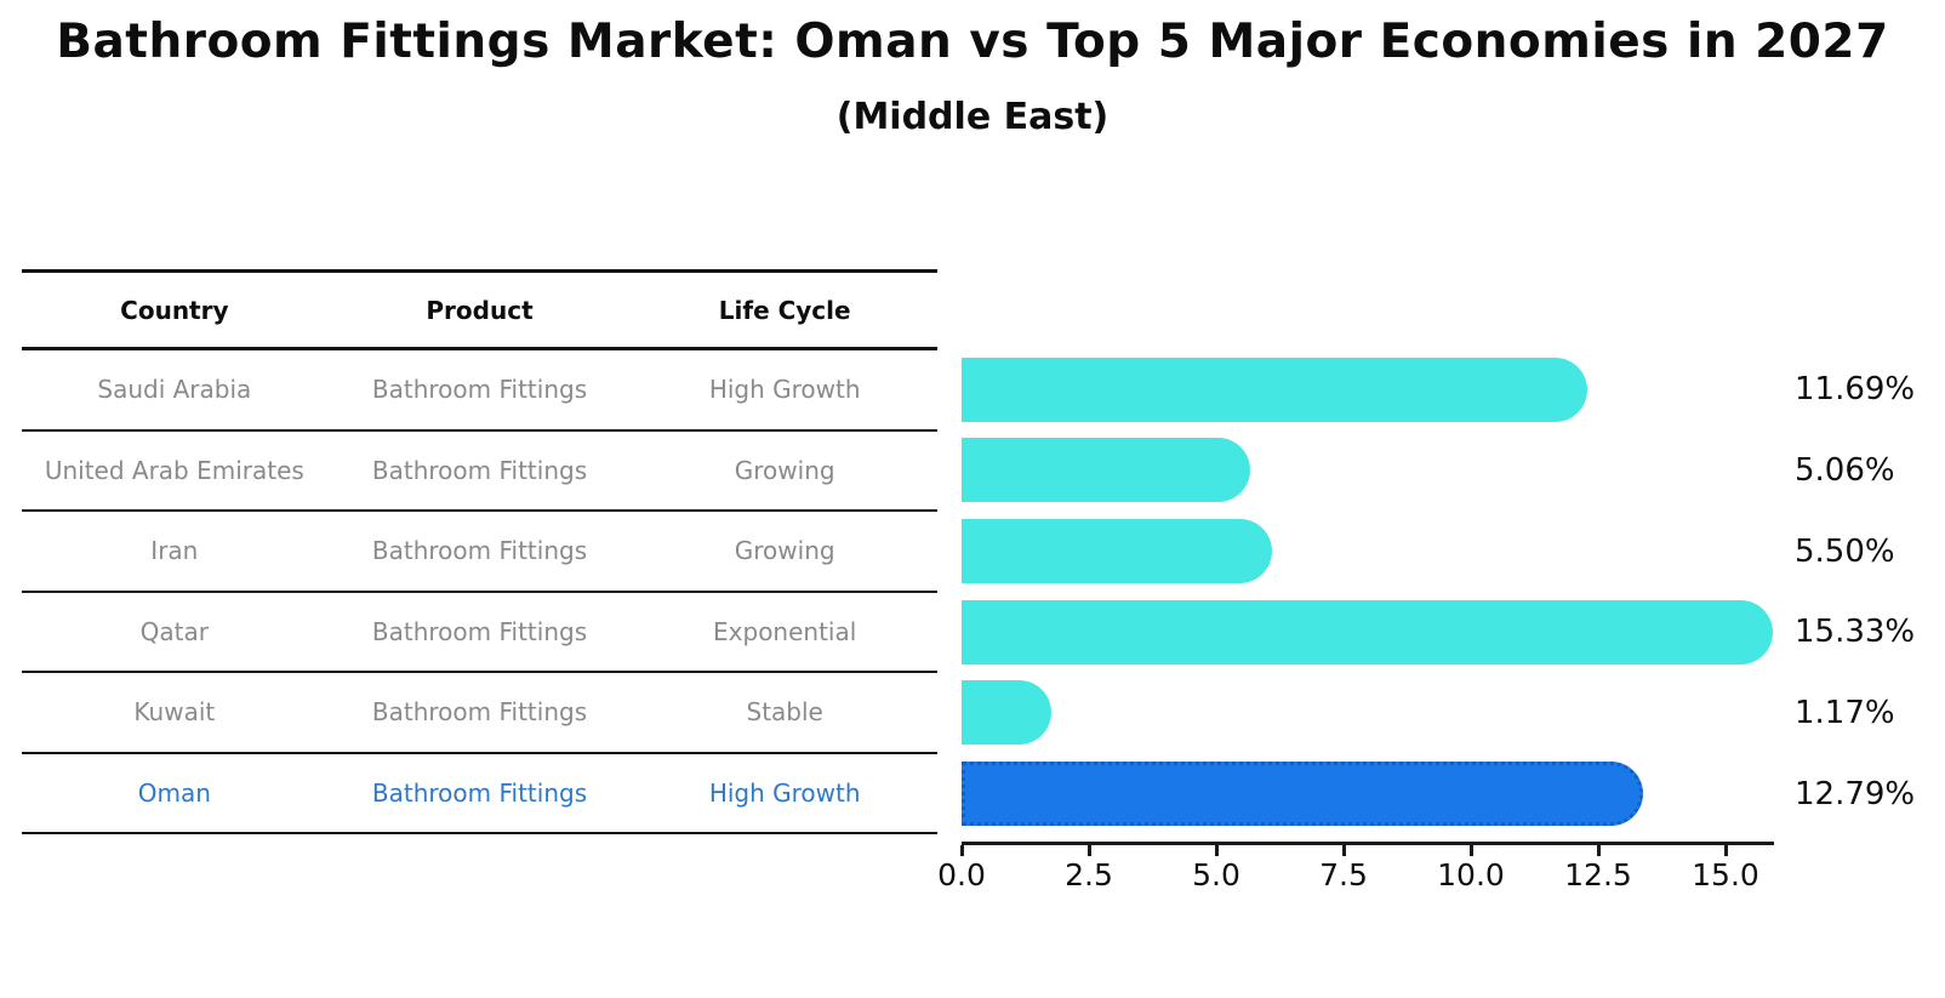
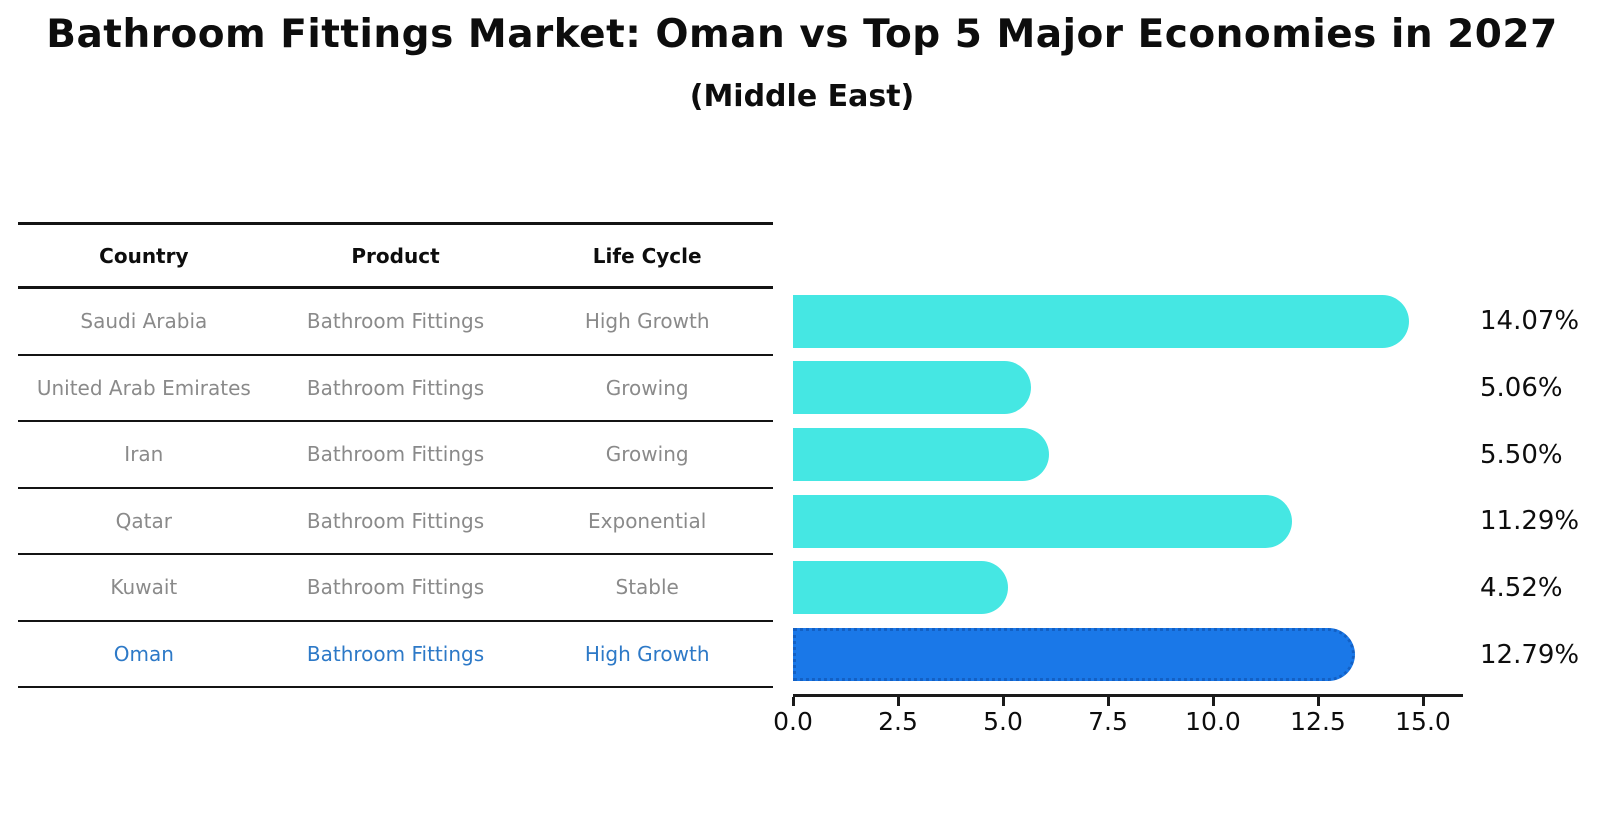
Saudi Arabia: 11.69% -> 14.07%
Qatar: 15.33% -> 11.29%
Kuwait: 1.17% -> 4.52%
